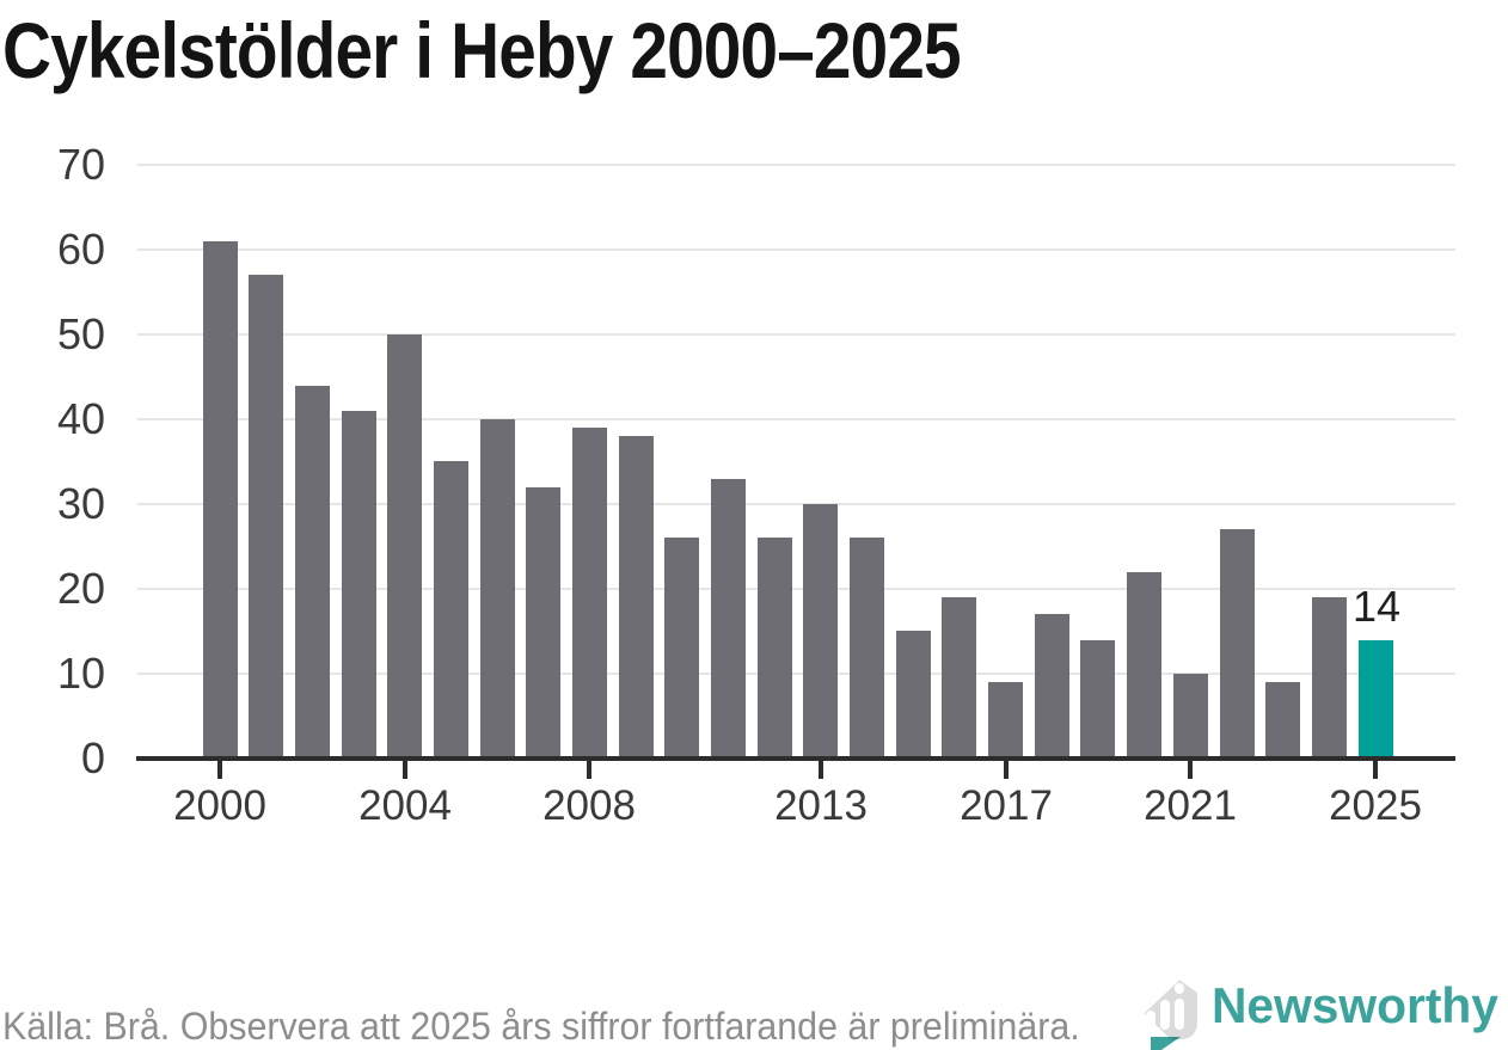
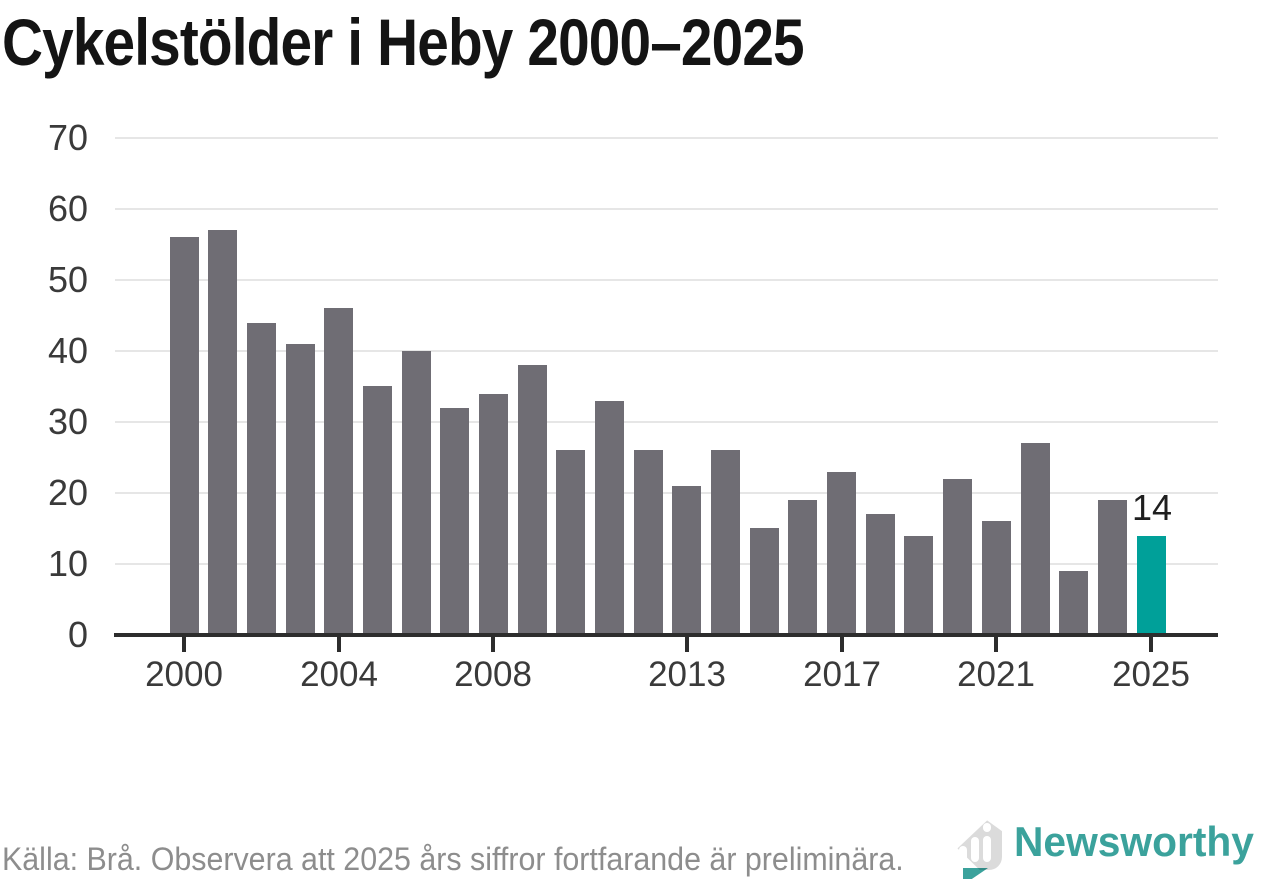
2000: 61 -> 56
2004: 50 -> 46
2008: 39 -> 34
2013: 30 -> 21
2017: 9 -> 23
2021: 10 -> 16
